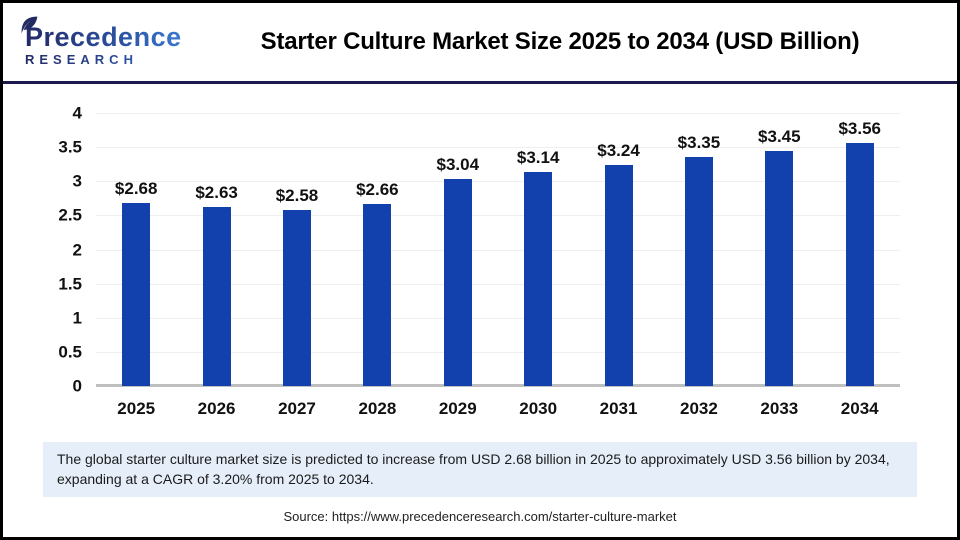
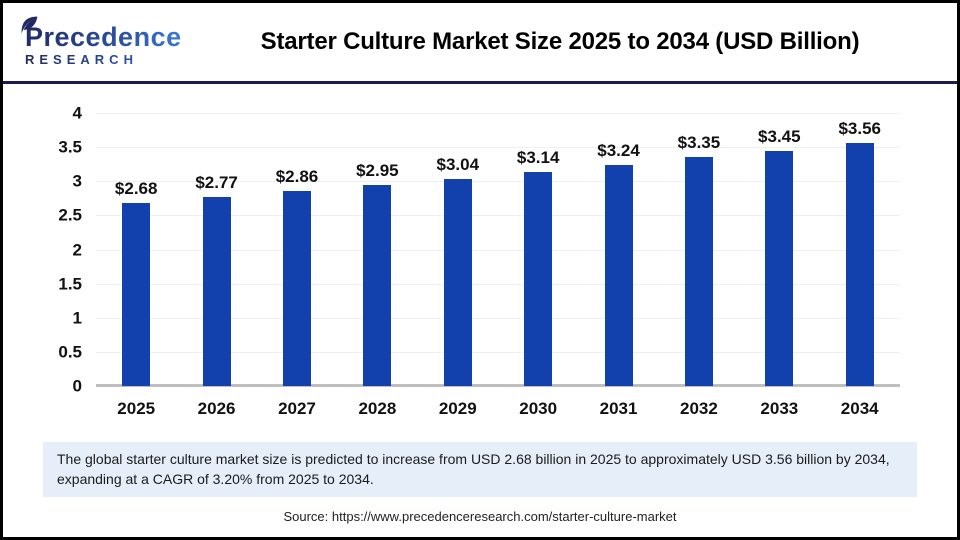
2026: $2.63 -> $2.77
2027: $2.58 -> $2.86
2028: $2.66 -> $2.95
